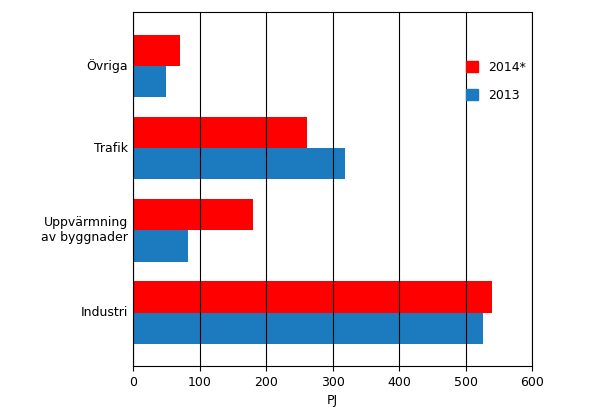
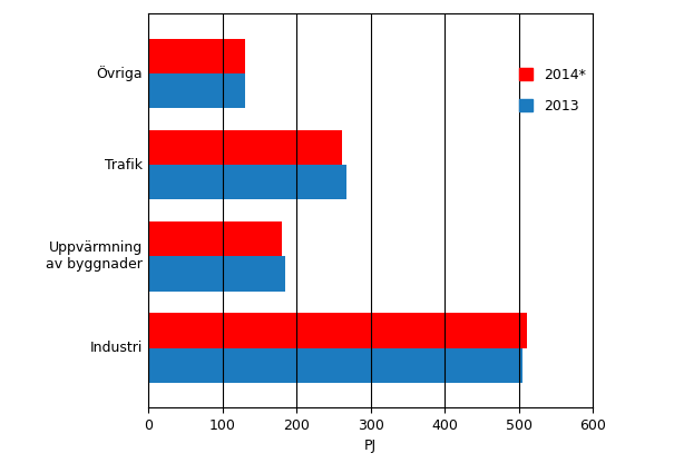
2014*/Övriga: 70 -> 130
2013/Övriga: 50 -> 130
2013/Trafik: 318 -> 268
2013/Uppvärmning av byggnader: 82 -> 185
2014*/Industri: 540 -> 510
2013/Industri: 526 -> 505
